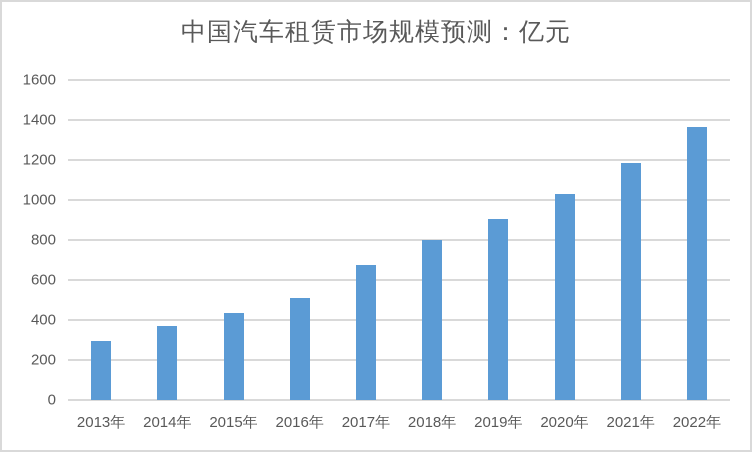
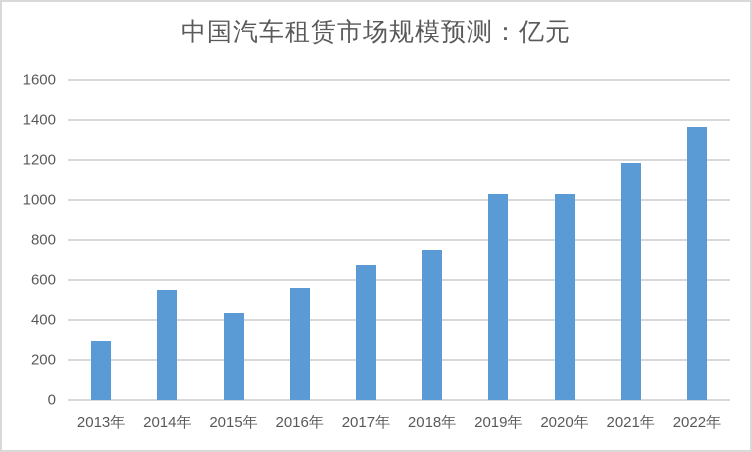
2014年: 370 -> 550
2016年: 510 -> 560
2018年: 800 -> 750
2019年: 900 -> 1030
